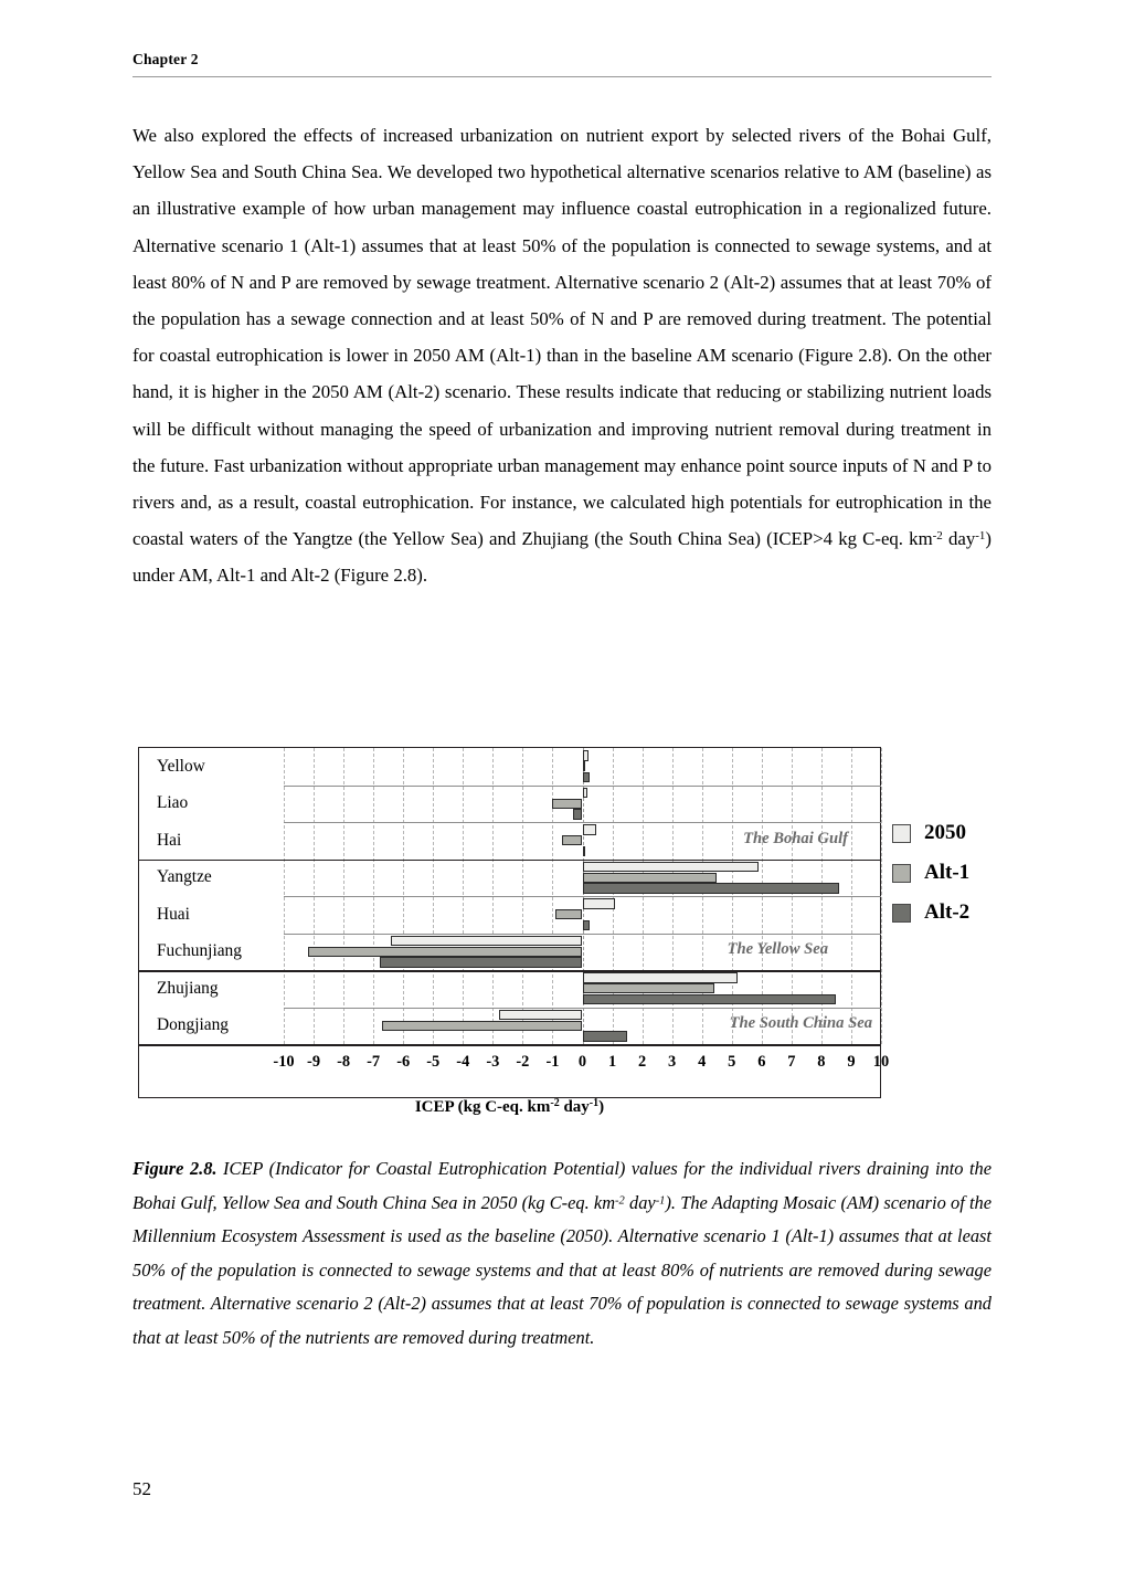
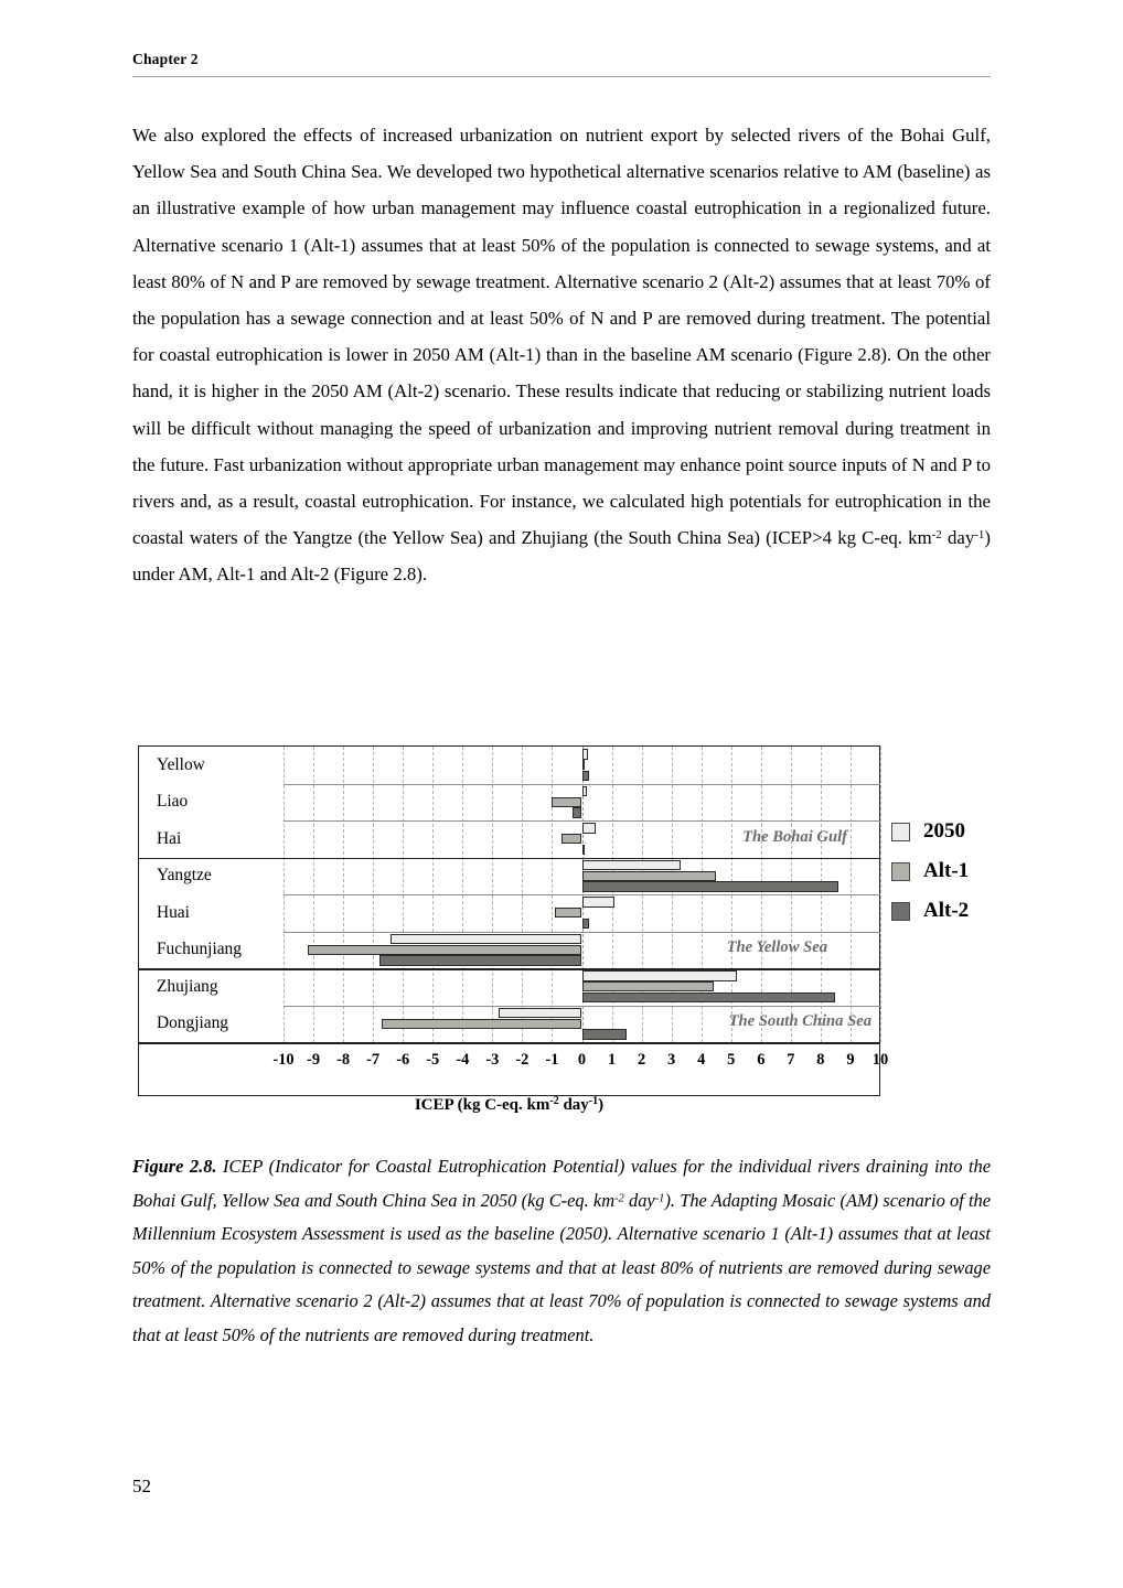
2050/Yangtze: 5.9 -> 3.3
